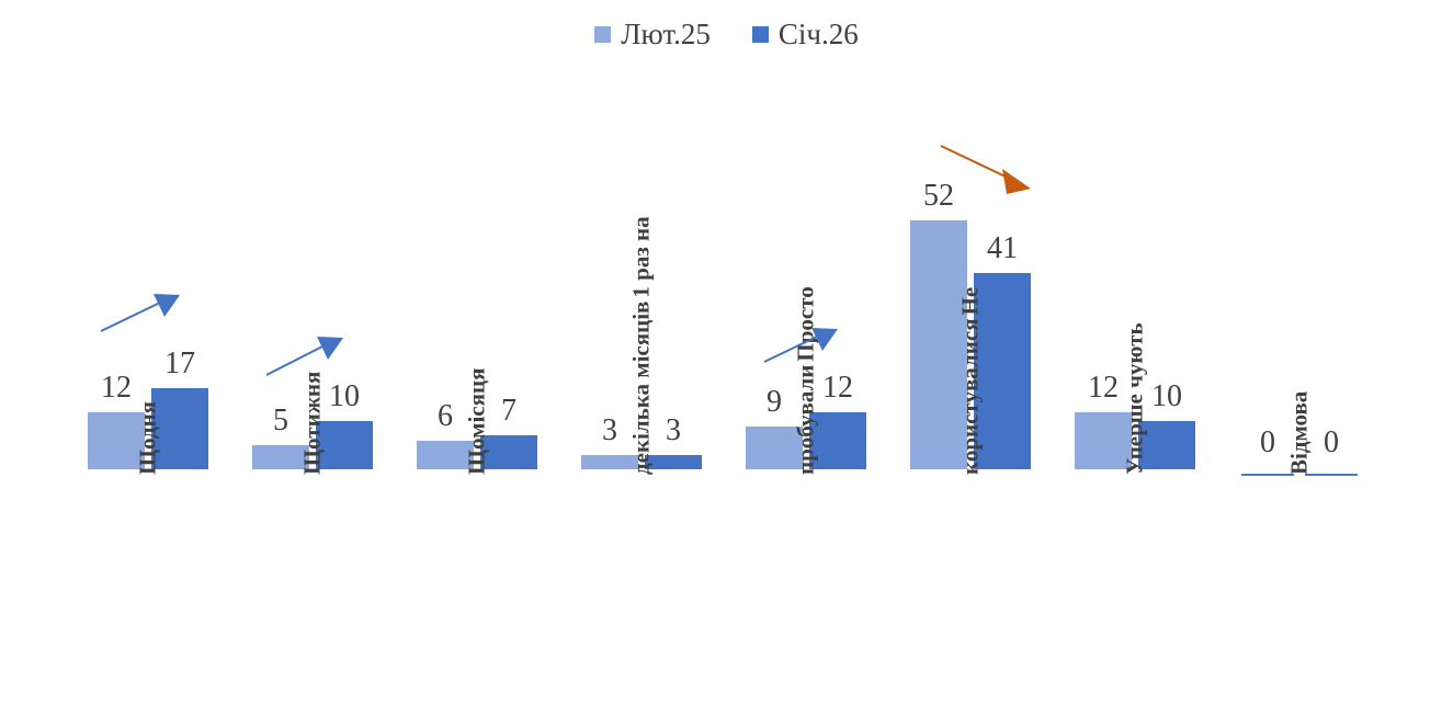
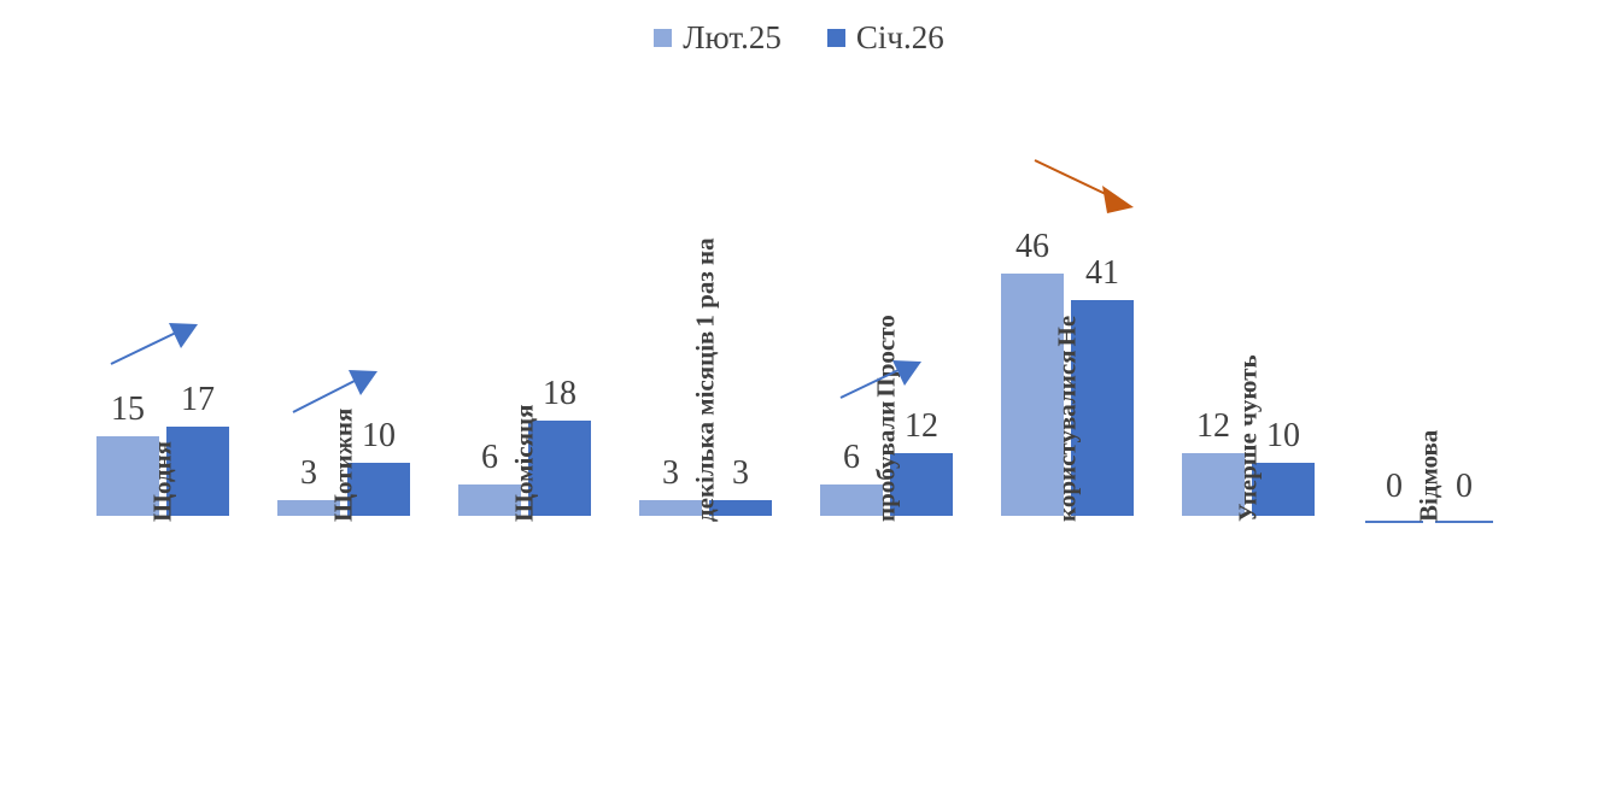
Лют.25/Щодня: 12 -> 15
Лют.25/Щотижня: 5 -> 3
Січ.26/Щомісяця: 7 -> 18
Лют.25/Просто пробували: 9 -> 6
Лют.25/Не користувалися: 52 -> 46
